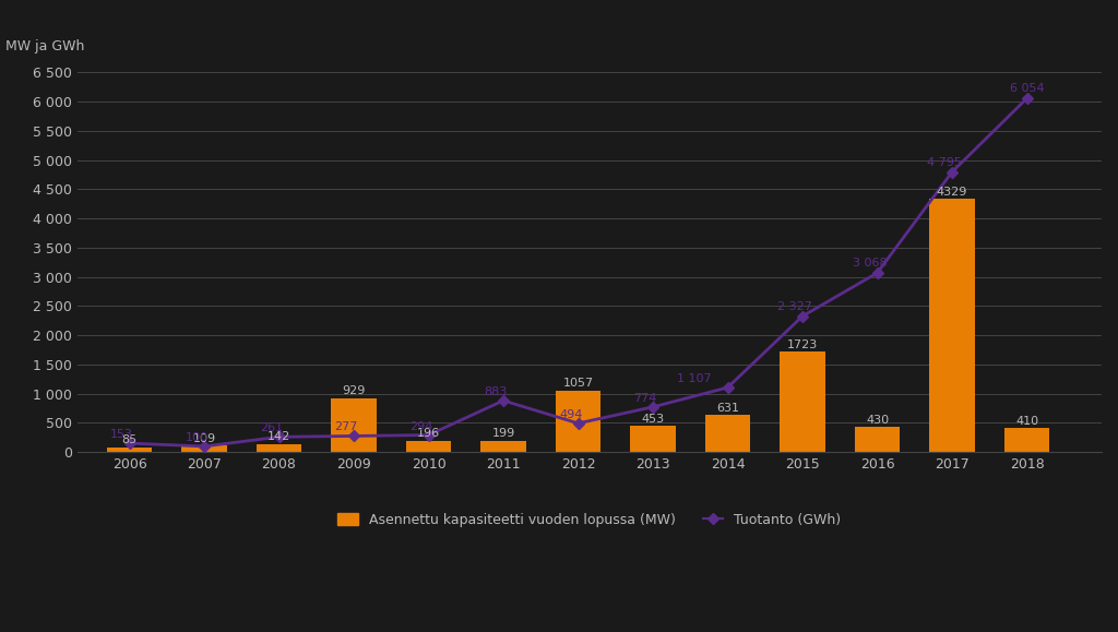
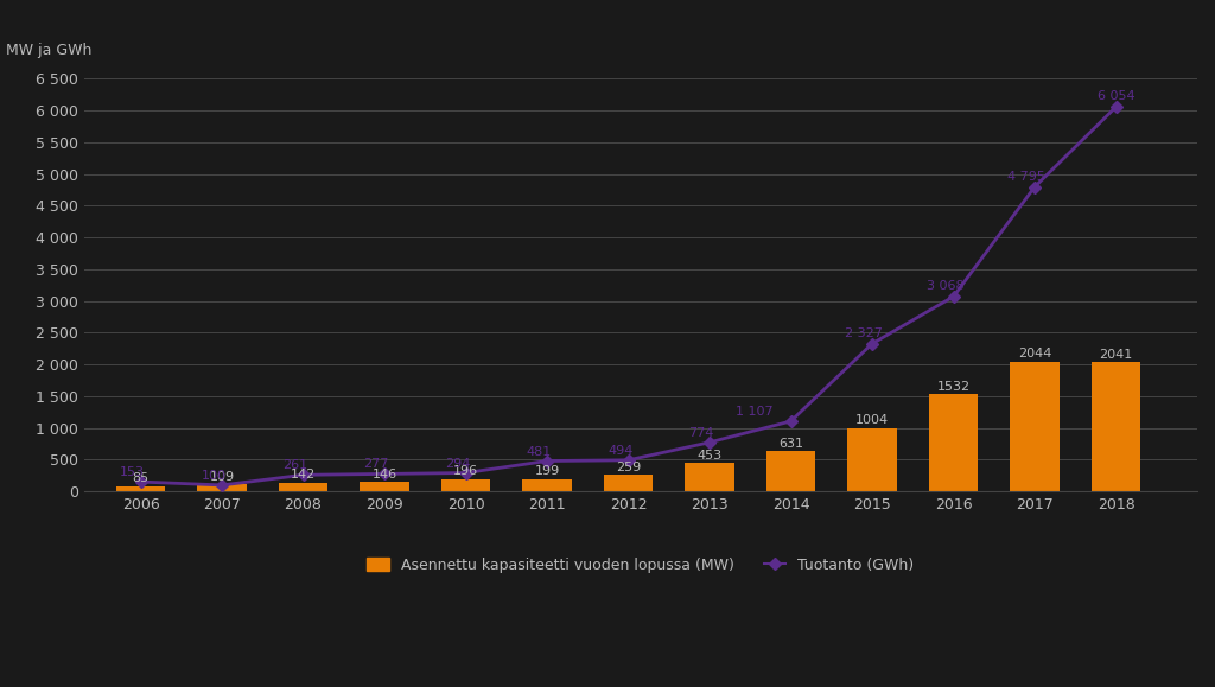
Asennettu kapasiteetti vuoden lopussa (MW)/2009: 929 -> 146
Tuotanto (GWh)/2011: 883 -> 481
Asennettu kapasiteetti vuoden lopussa (MW)/2012: 1057 -> 259
Asennettu kapasiteetti vuoden lopussa (MW)/2015: 1723 -> 1004
Asennettu kapasiteetti vuoden lopussa (MW)/2016: 430 -> 1532
Asennettu kapasiteetti vuoden lopussa (MW)/2017: 4329 -> 2044
Asennettu kapasiteetti vuoden lopussa (MW)/2018: 410 -> 2041
